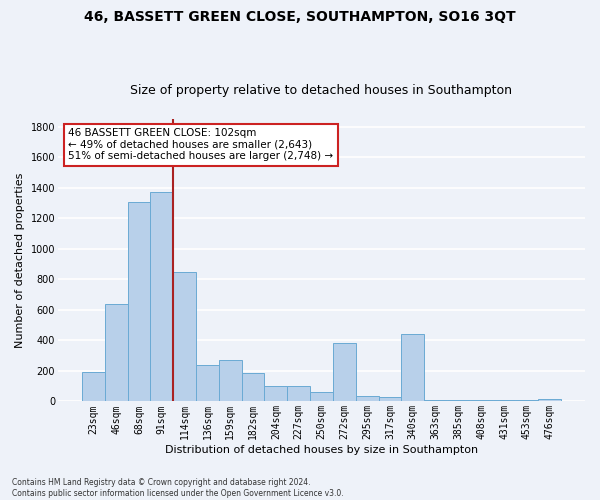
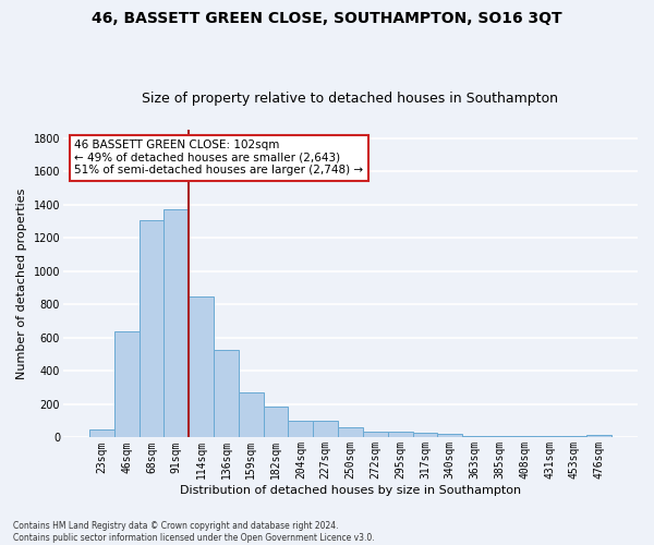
23sqm: 190 -> 50
136sqm: 240 -> 530
272sqm: 380 -> 40
340sqm: 440 -> 20
